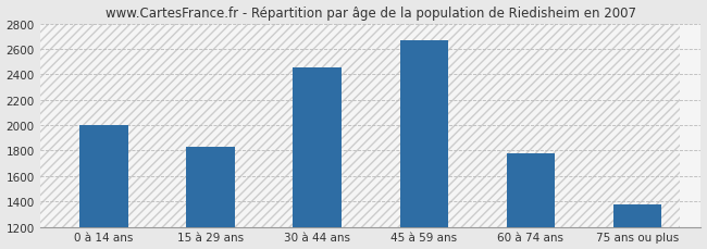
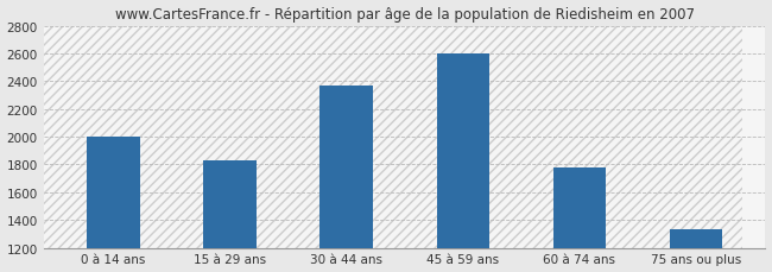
30 à 44 ans: 2450 -> 2370
45 à 59 ans: 2670 -> 2600
75 ans ou plus: 1380 -> 1330
